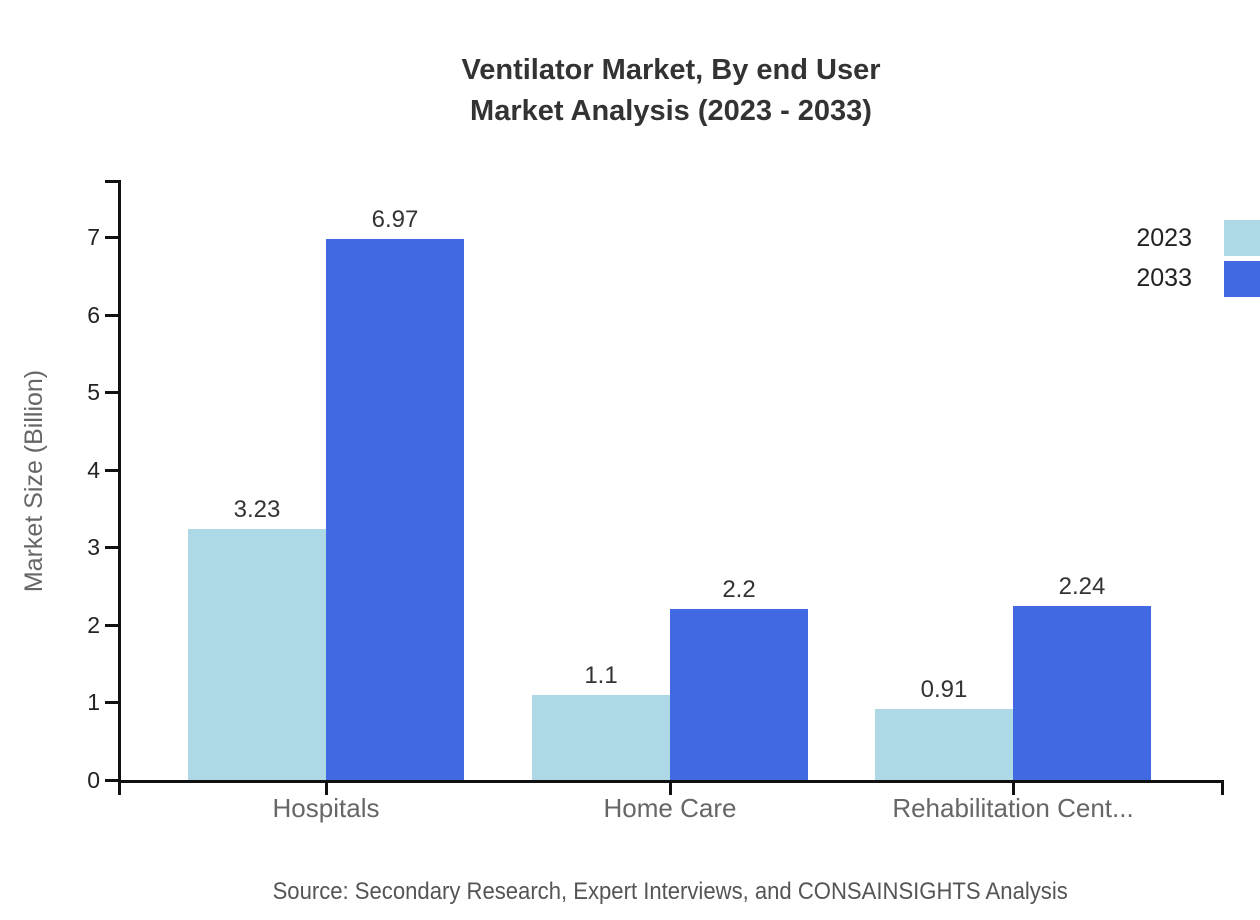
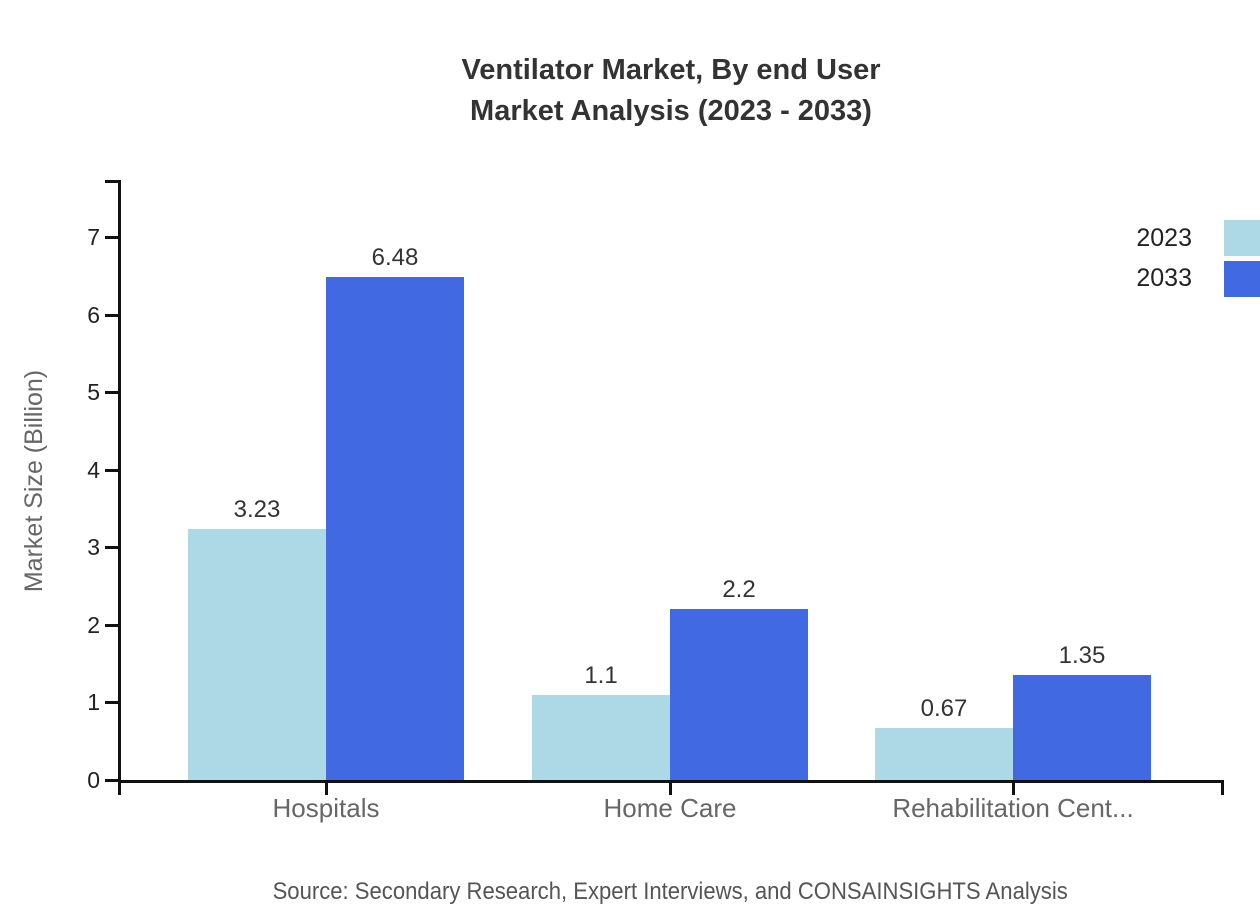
2033/Hospitals: 6.97 -> 6.48
2023/Rehabilitation Cent...: 0.91 -> 0.67
2033/Rehabilitation Cent...: 2.24 -> 1.35
